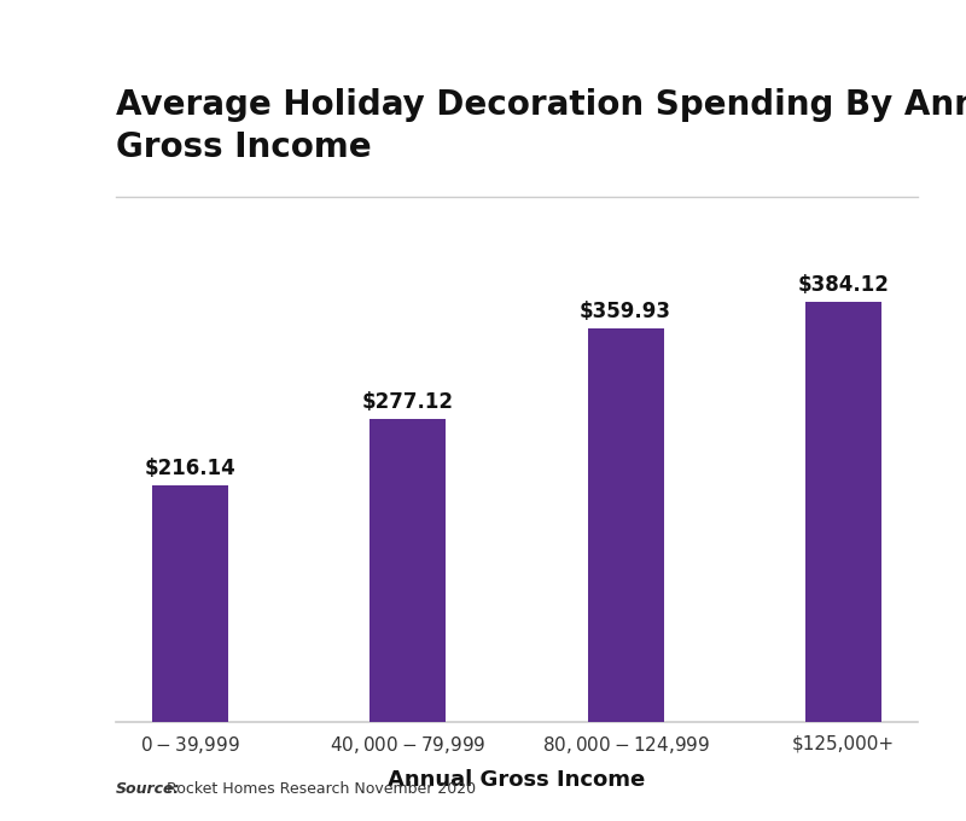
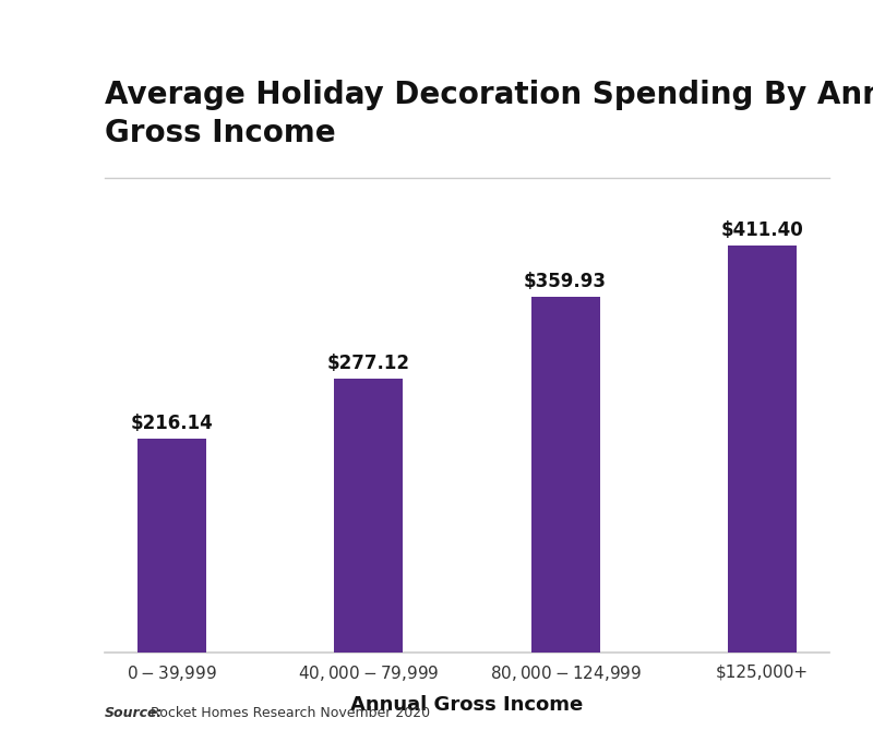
$125,000+: $384.12 -> $411.40
